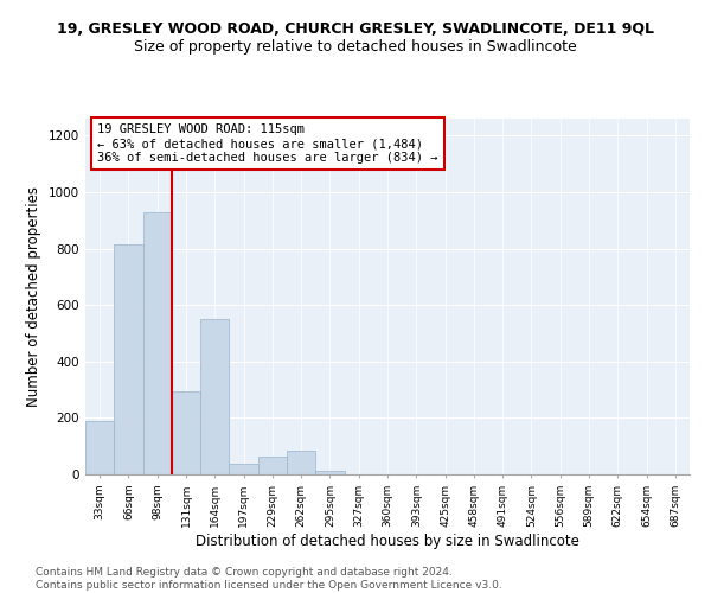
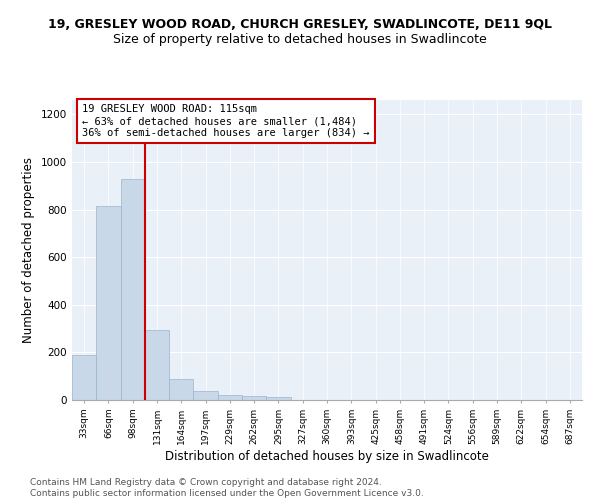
164sqm: 550 -> 90
229sqm: 65 -> 20
262sqm: 85 -> 18
